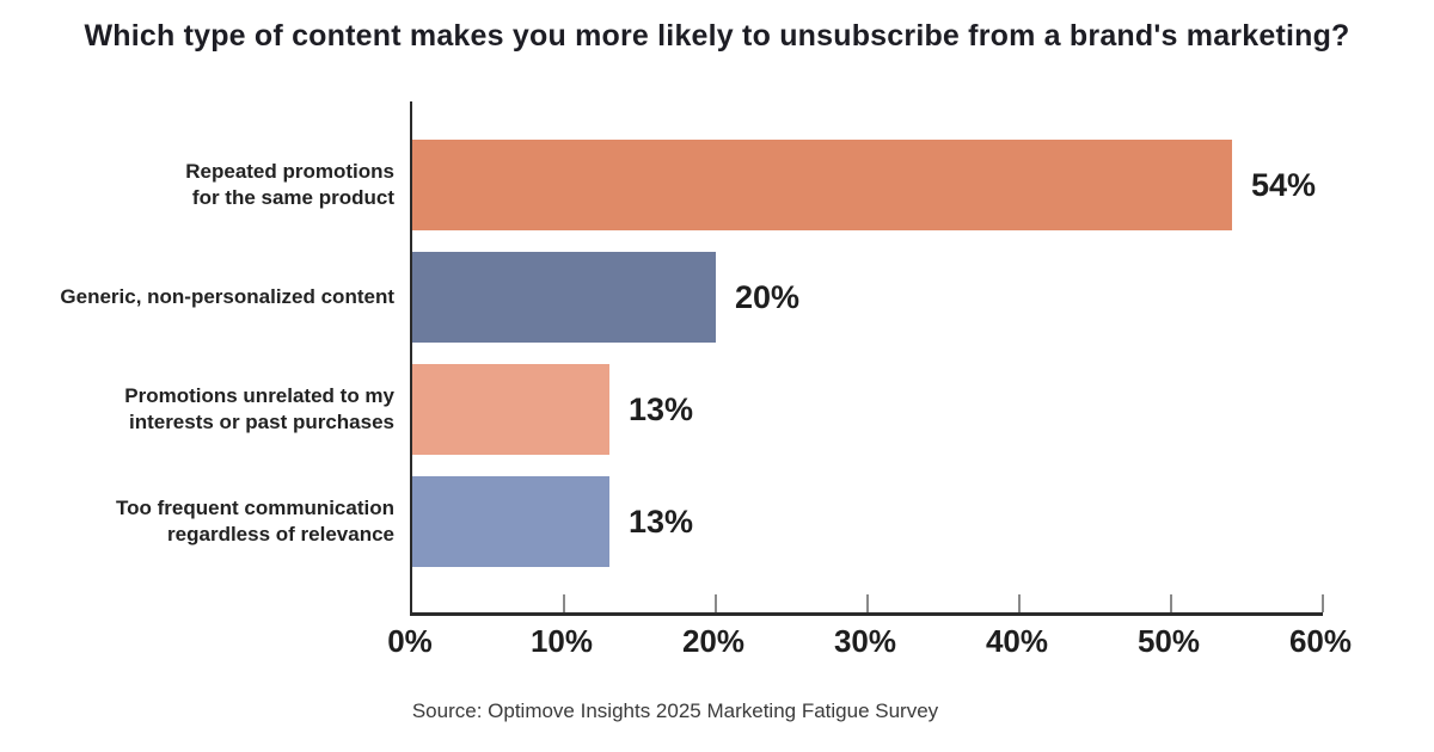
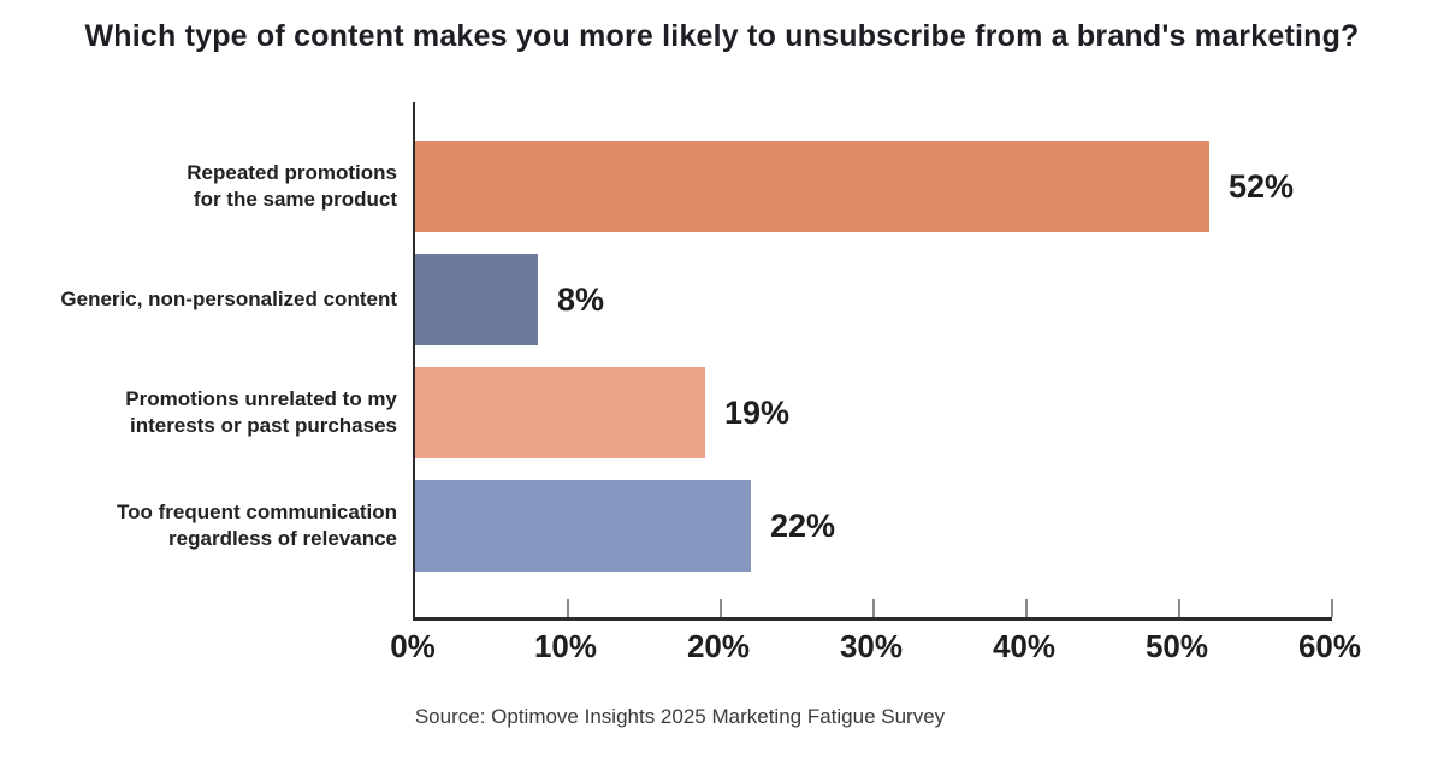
Repeated promotions for the same product: 54% -> 52%
Generic, non-personalized content: 20% -> 8%
Promotions unrelated to my interests or past purchases: 13% -> 19%
Too frequent communication regardless of relevance: 13% -> 22%
